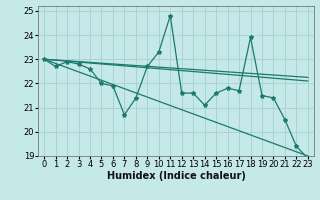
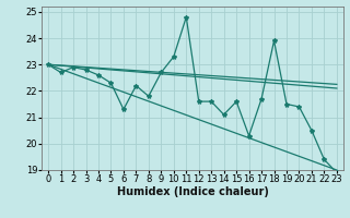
5: 22.0 -> 22.3
6: 21.9 -> 21.3
7: 20.7 -> 22.2
8: 21.4 -> 21.8
16: 21.8 -> 20.3
